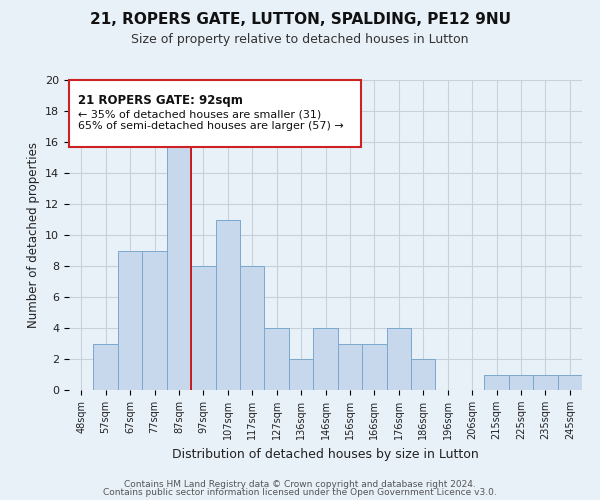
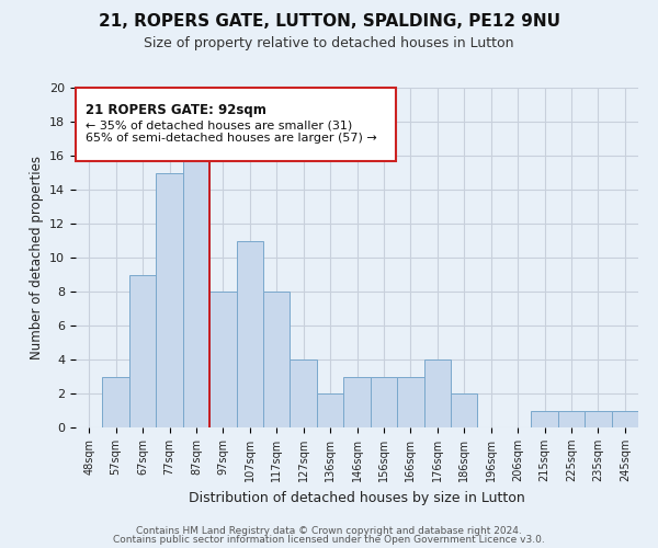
77sqm: 9 -> 15
146sqm: 4 -> 3
